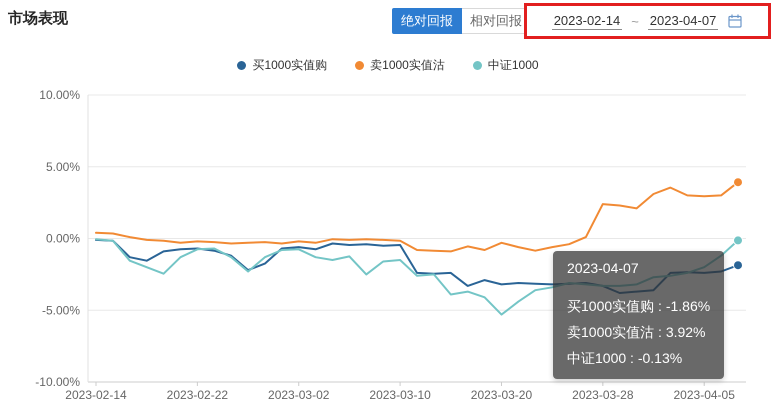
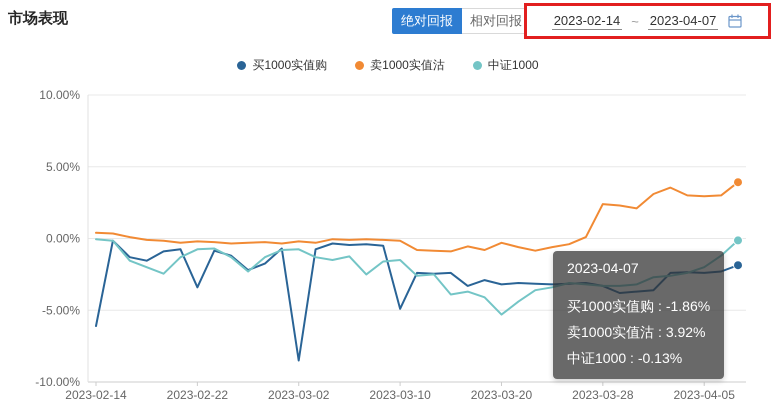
买1000实值购/2023-02-14: -0.1% -> -6.1%
买1000实值购/2023-02-22: -0.7% -> -3.4%
买1000实值购/2023-03-02: -0.6% -> -8.5%
买1000实值购/2023-03-10: -0.5% -> -4.9%
